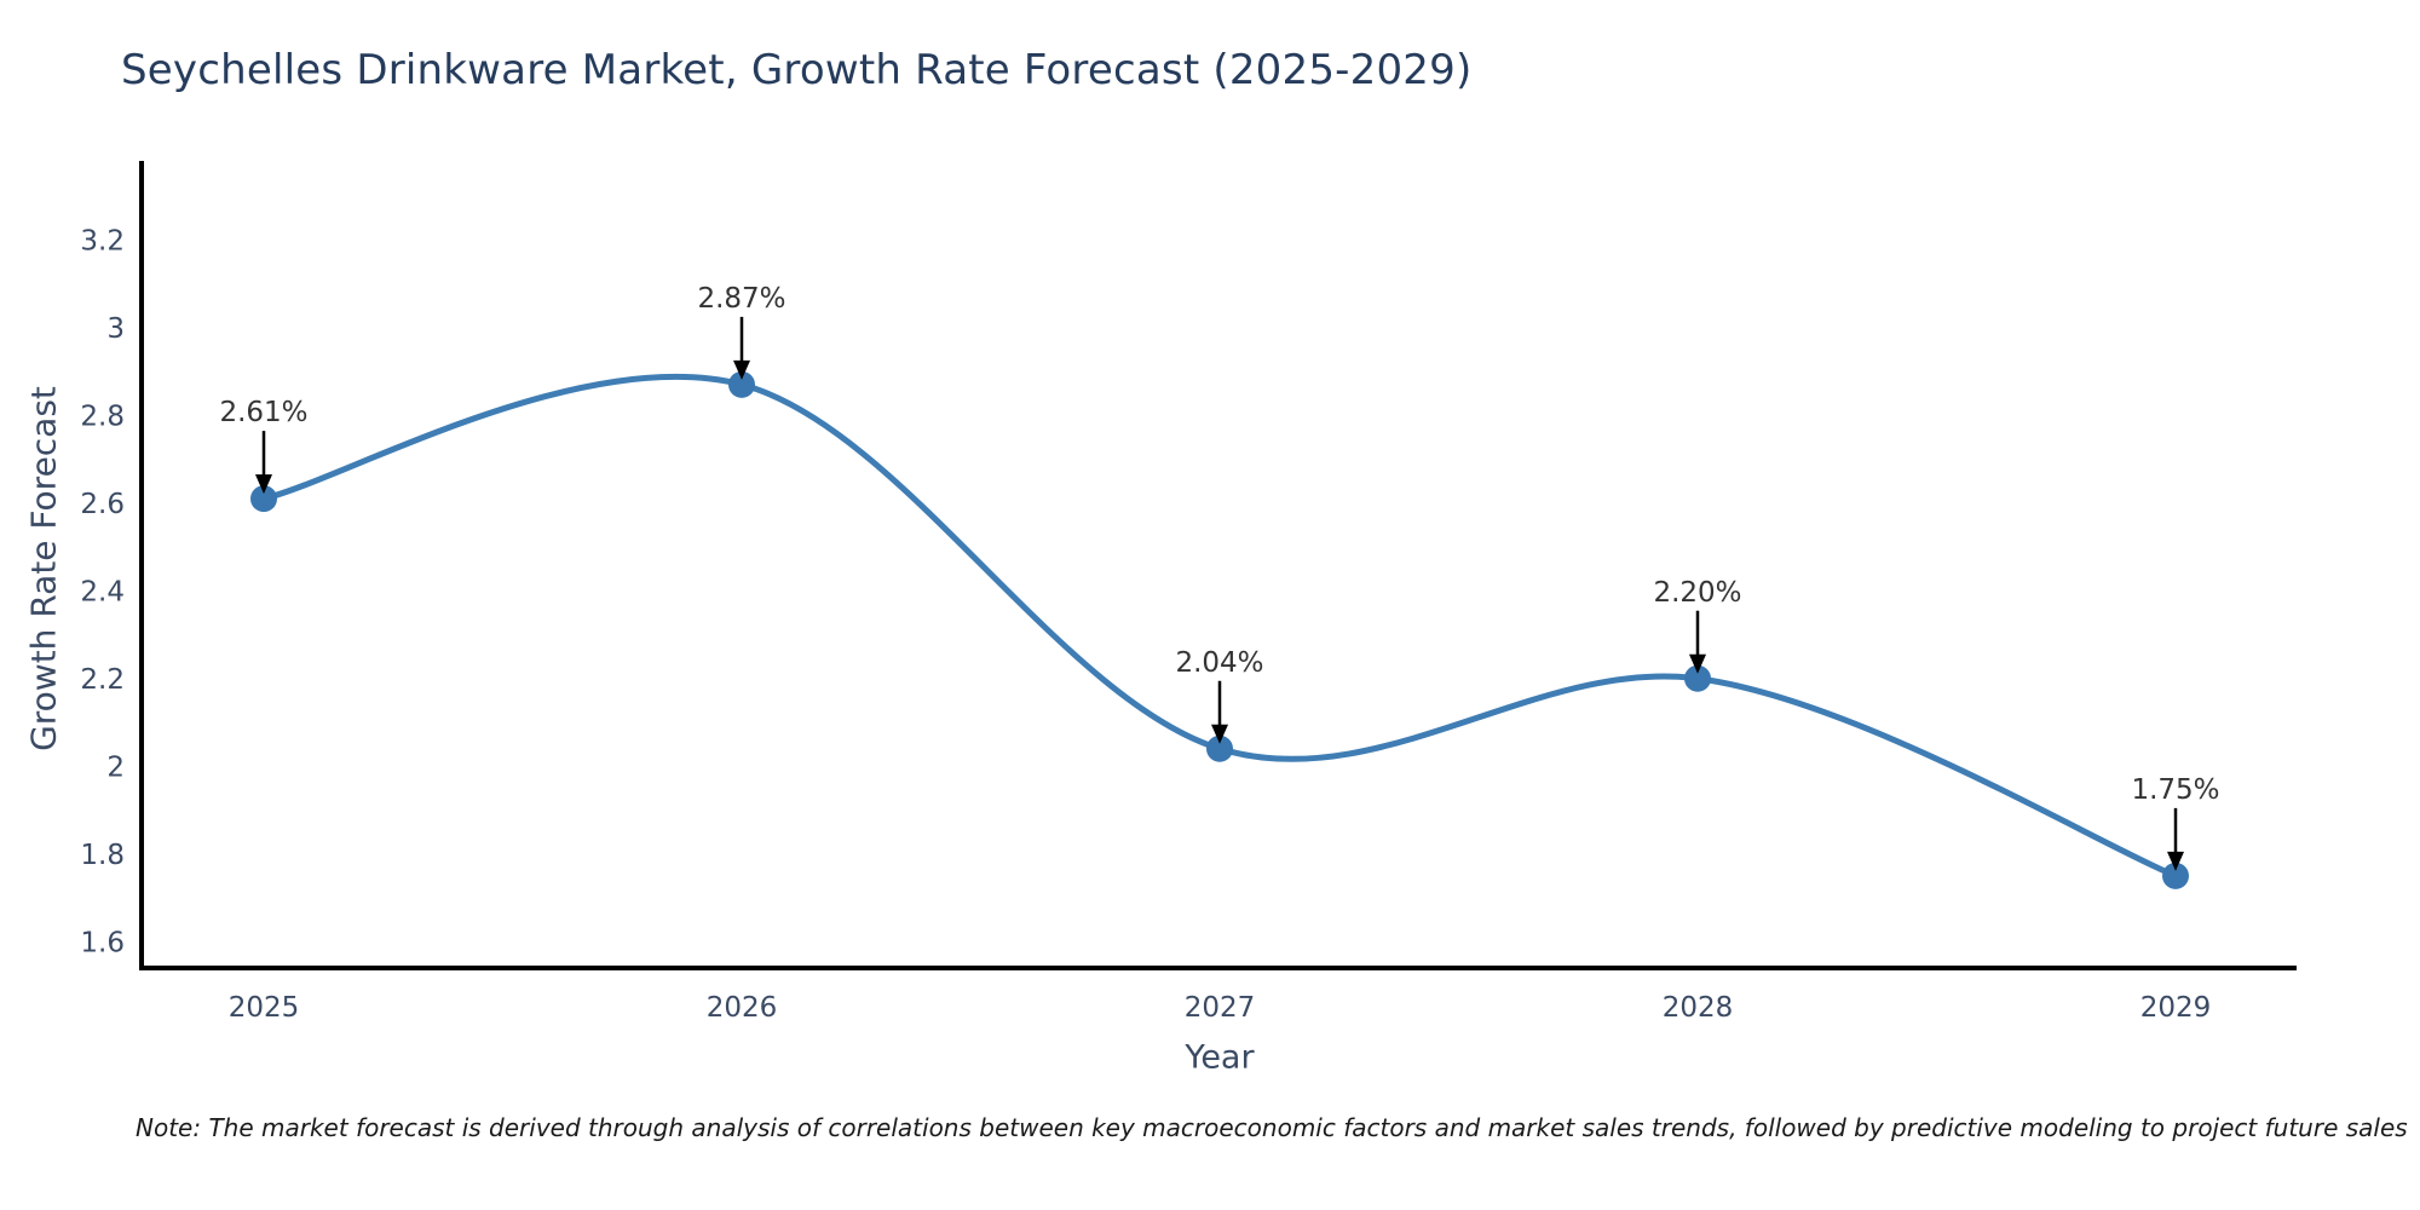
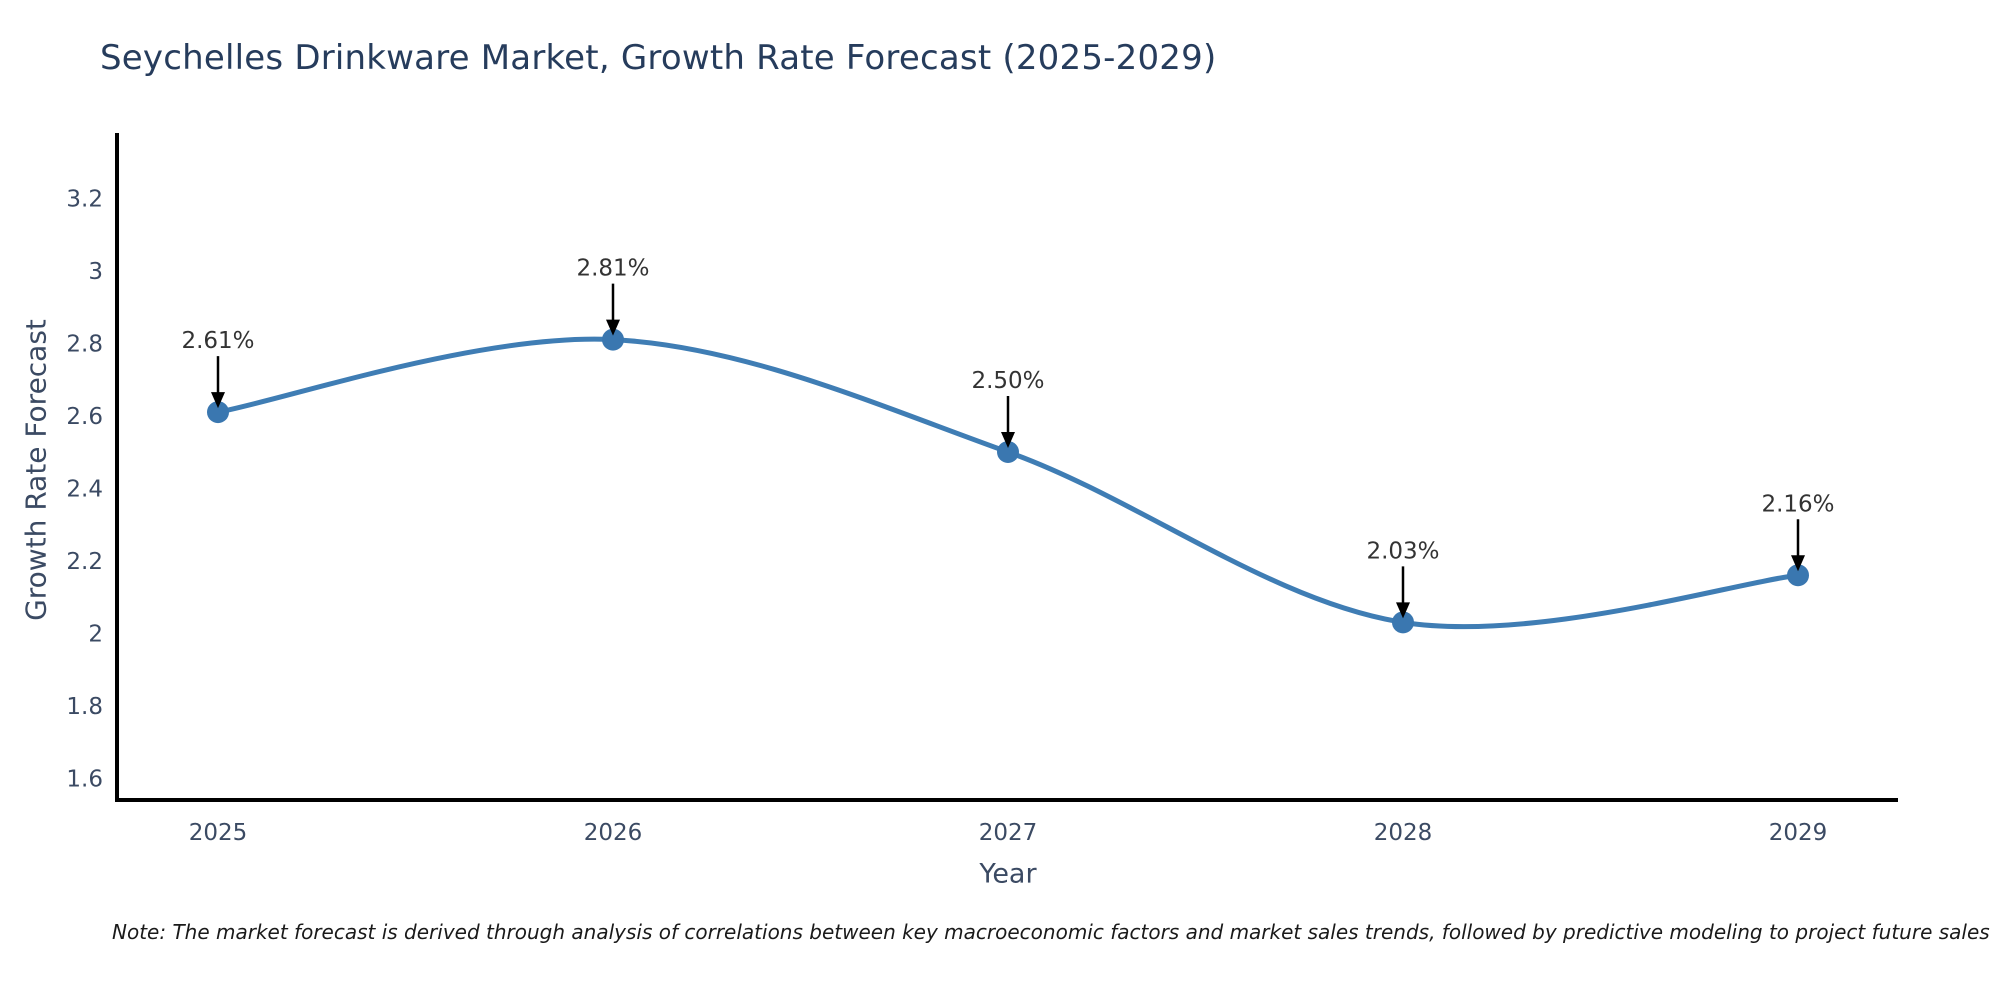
2026: 2.87% -> 2.81%
2027: 2.04% -> 2.50%
2028: 2.20% -> 2.03%
2029: 1.75% -> 2.16%
